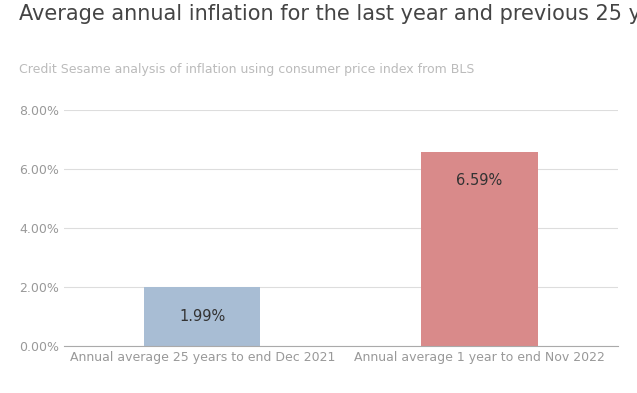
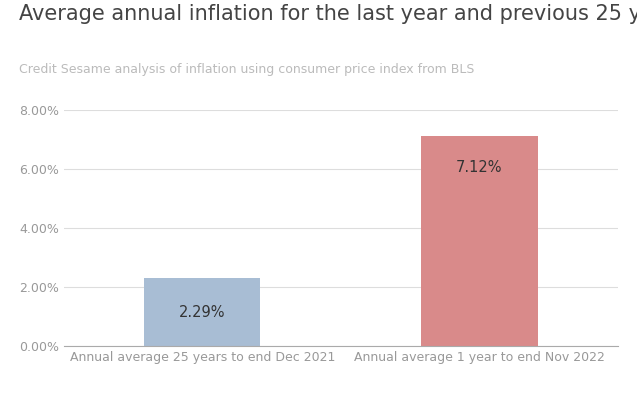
Annual average 25 years to end Dec 2021: 1.99% -> 2.29%
Annual average 1 year to end Nov 2022: 6.59% -> 7.12%
